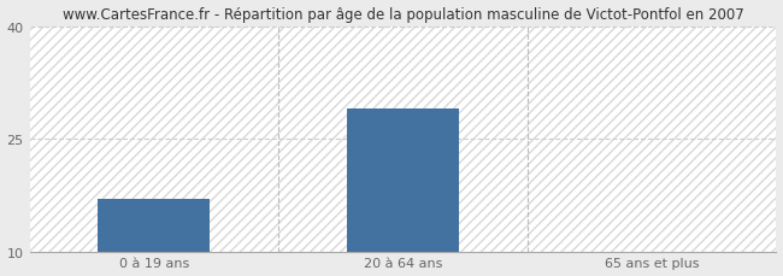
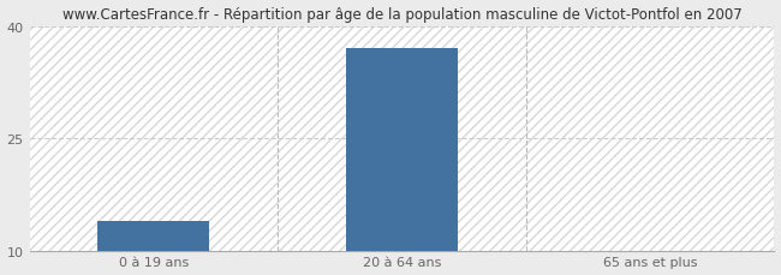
0 à 19 ans: 17 -> 14
20 à 64 ans: 29 -> 37
